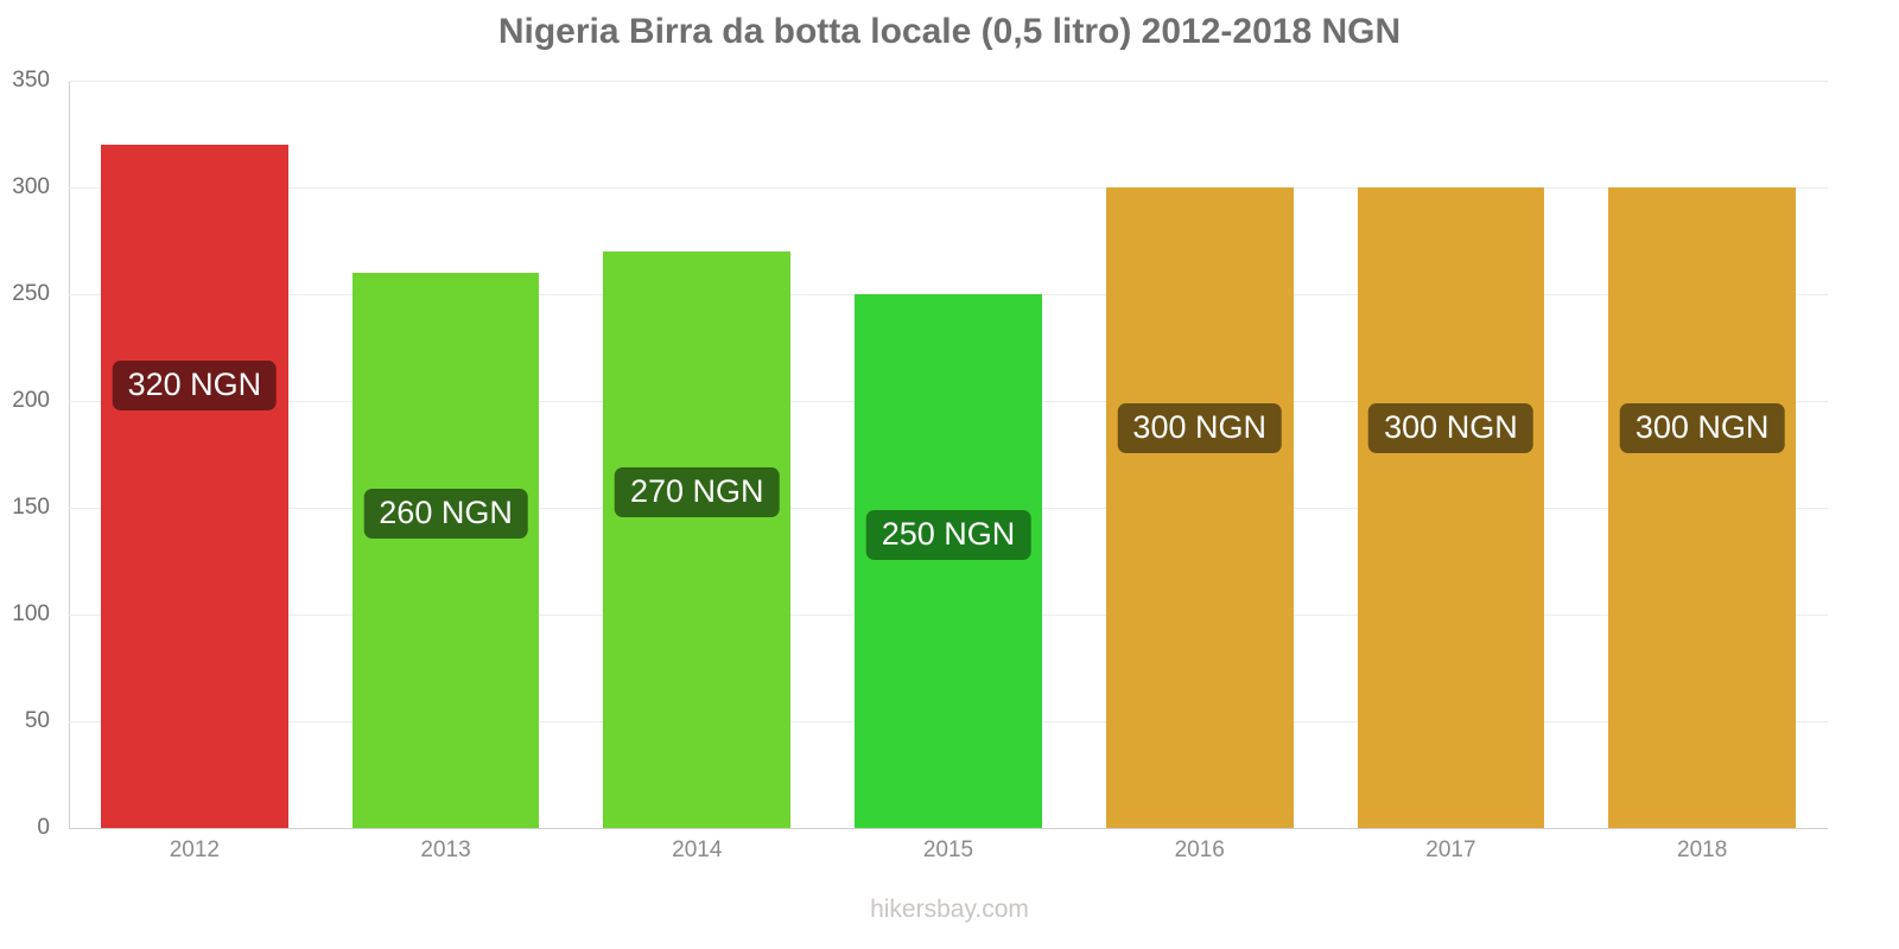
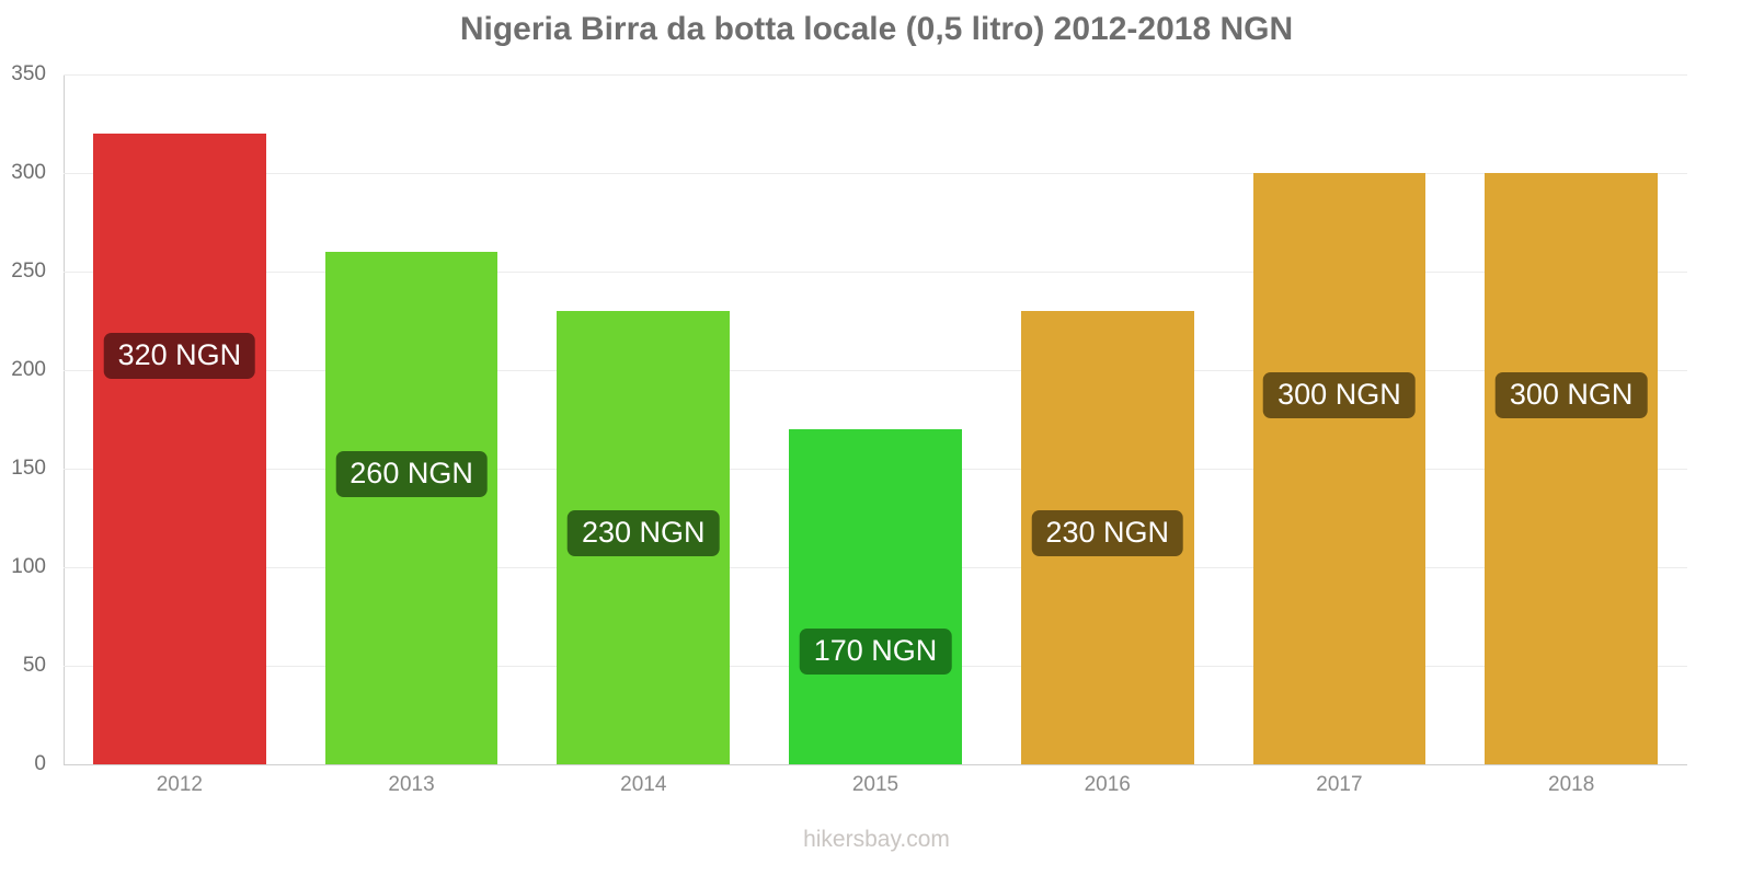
2014: 270 -> 230
2015: 250 -> 170
2016: 300 -> 230
